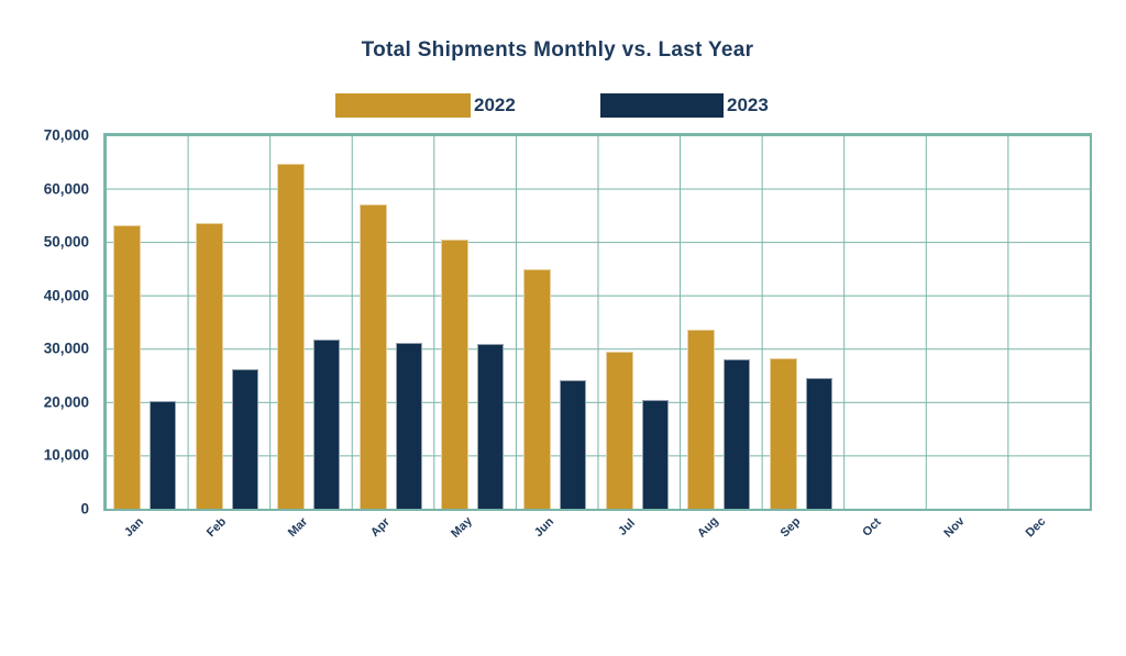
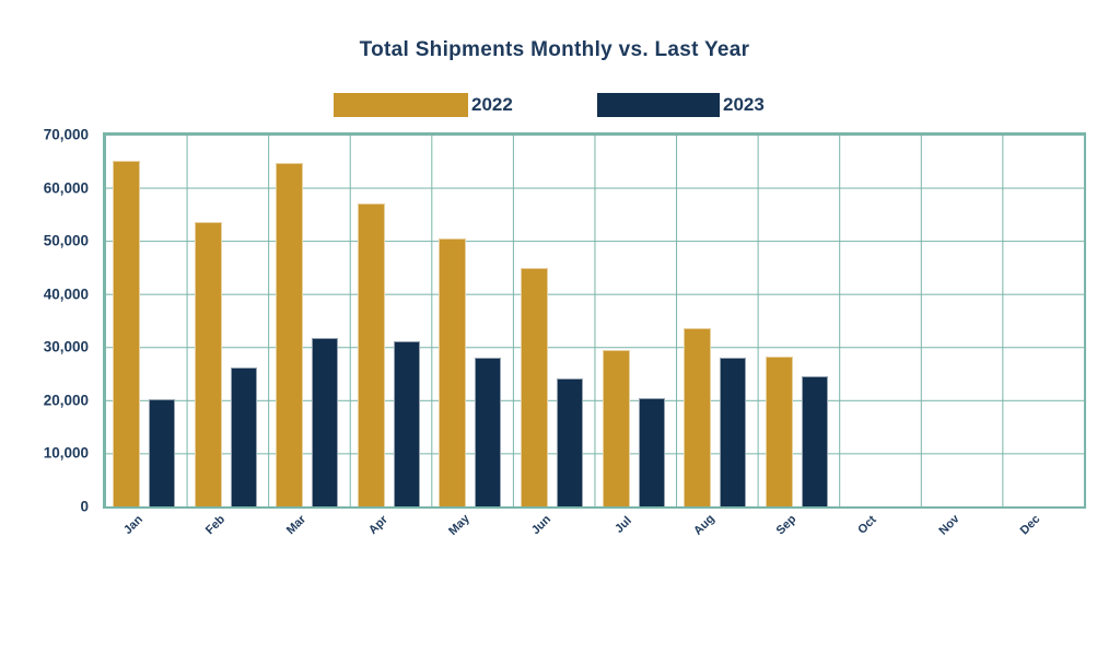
2022/Jan: 53000 -> 65000
2023/May: 31000 -> 28000
